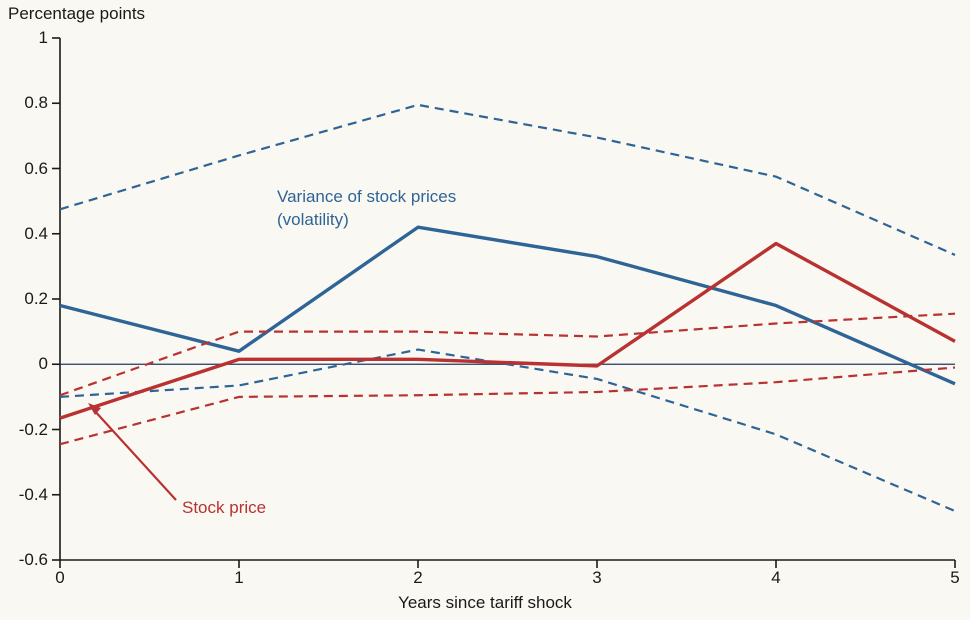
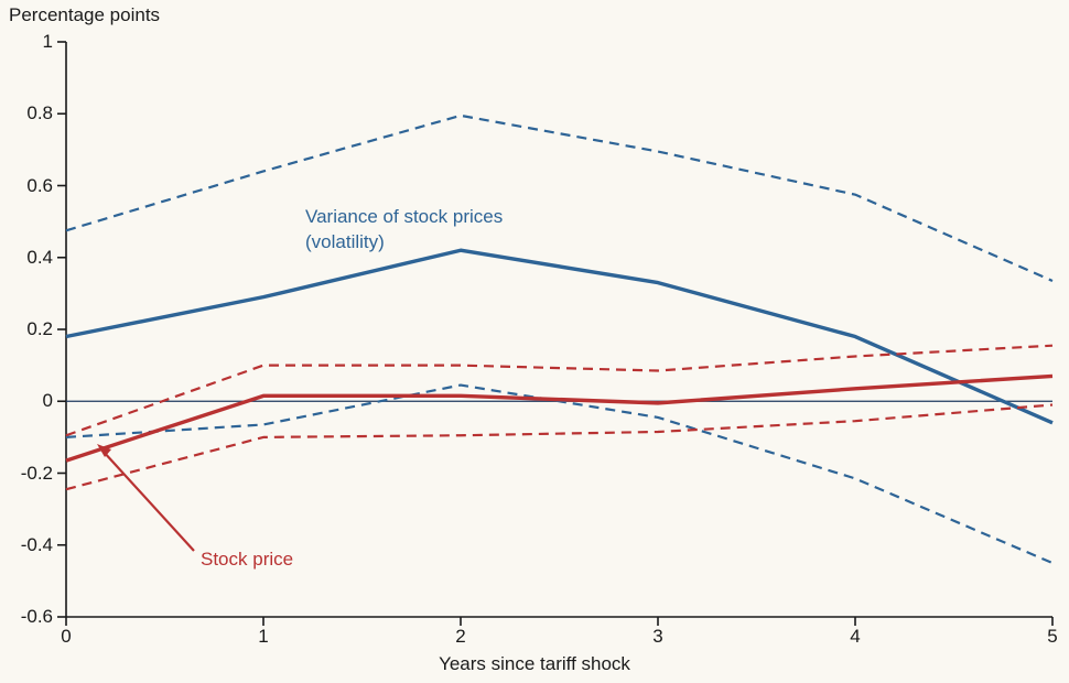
Variance of stock prices (volatility)/1: 0.04 -> 0.29
Stock price/4: 0.37 -> 0.04
